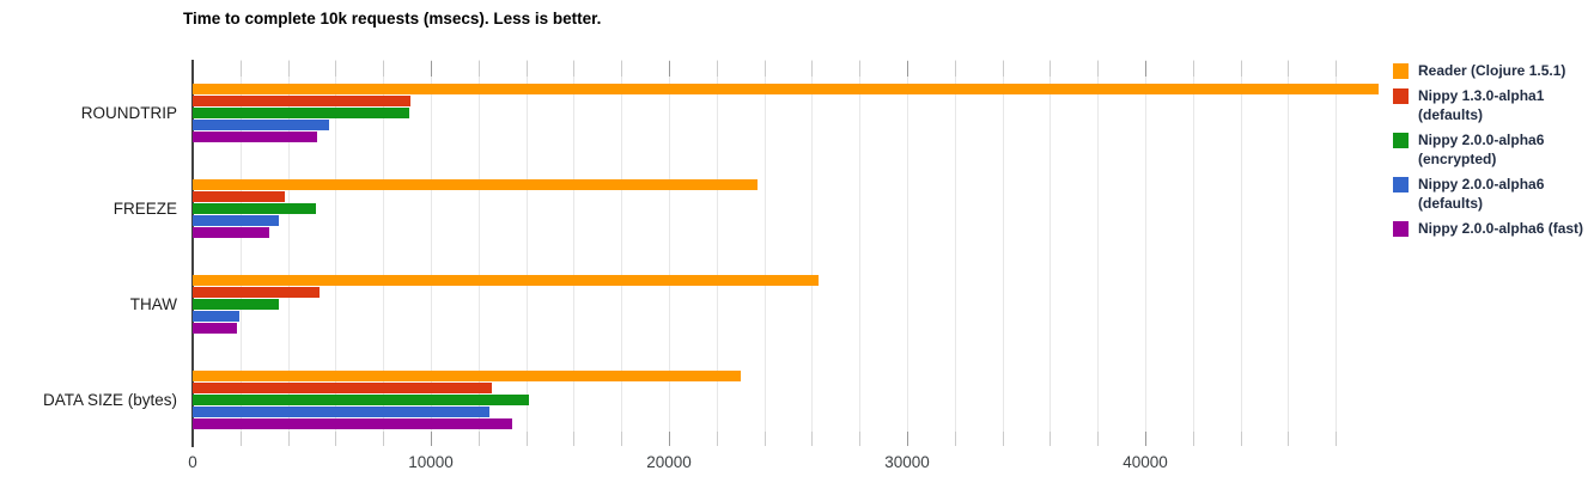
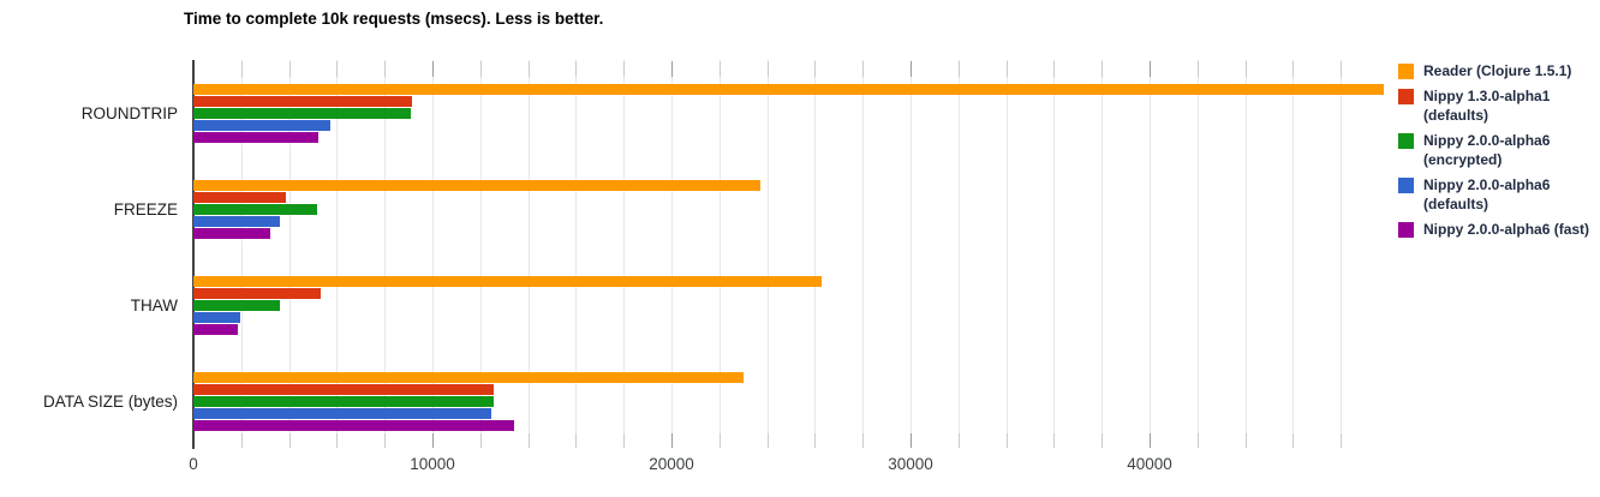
Nippy 2.0.0-alpha6 (encrypted)/DATA SIZE (bytes): 14100 -> 12500
